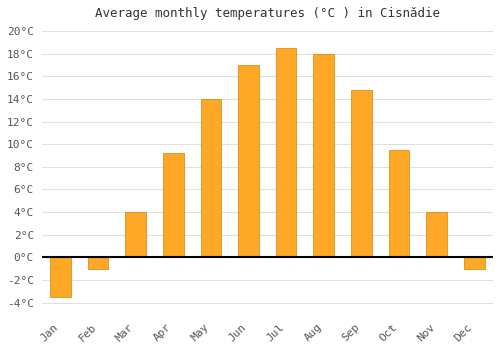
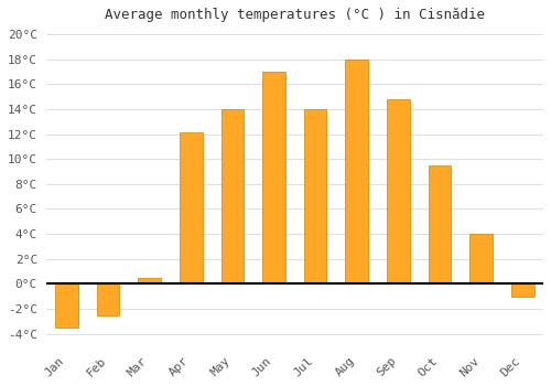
Feb: -1.0°C -> -2.5°C
Mar: 4.0°C -> 0.5°C
Apr: 9.2°C -> 12.1°C
Jul: 18.5°C -> 14.0°C
